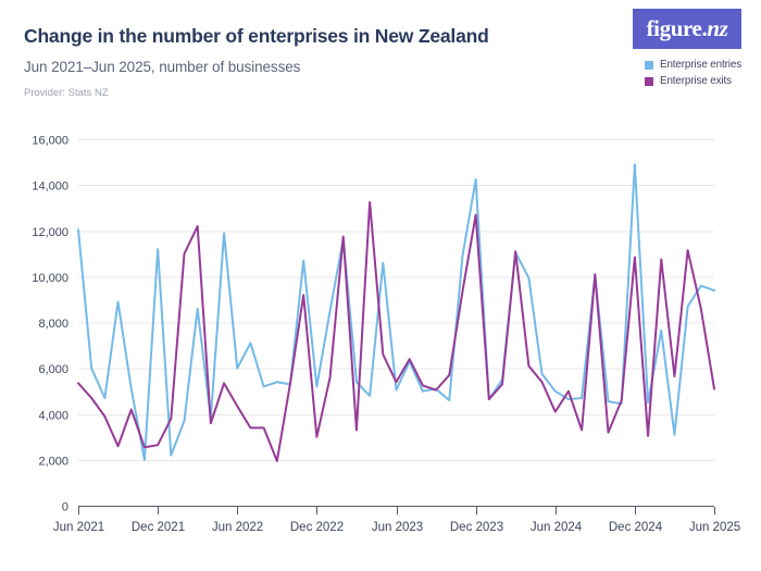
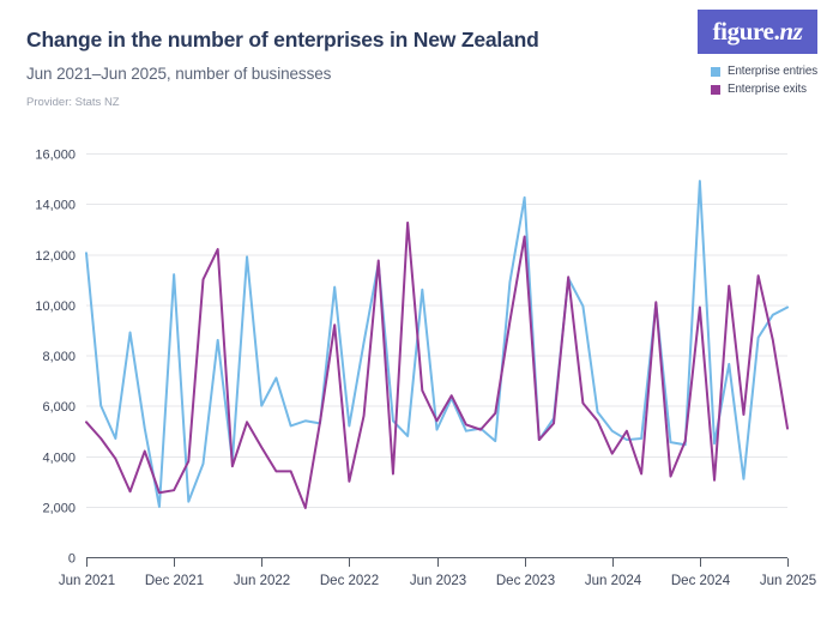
Enterprise exits/Dec 2024: 10800 -> 9900
Enterprise entries/Jun 2025: 9400 -> 9900
